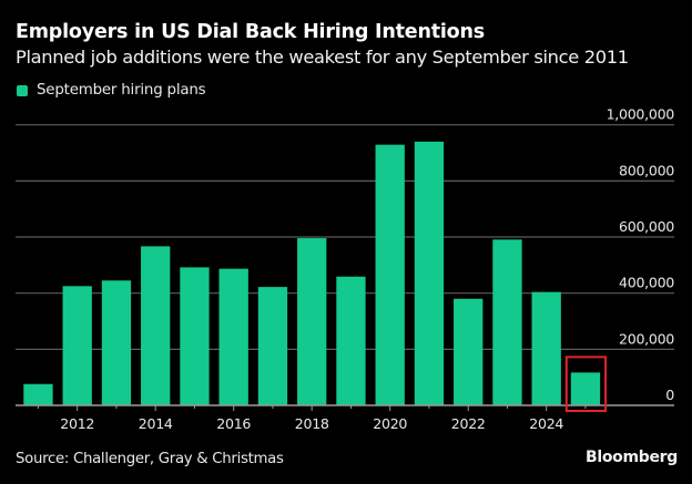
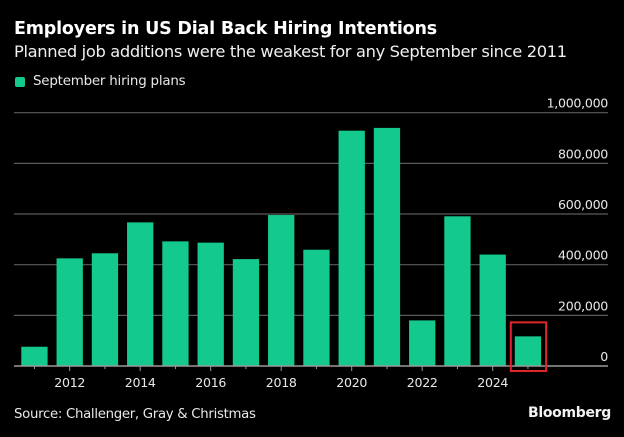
2022: 380000 -> 180000
2024: 400000 -> 440000
